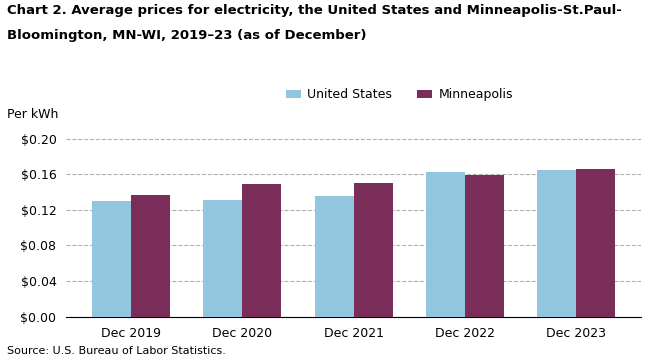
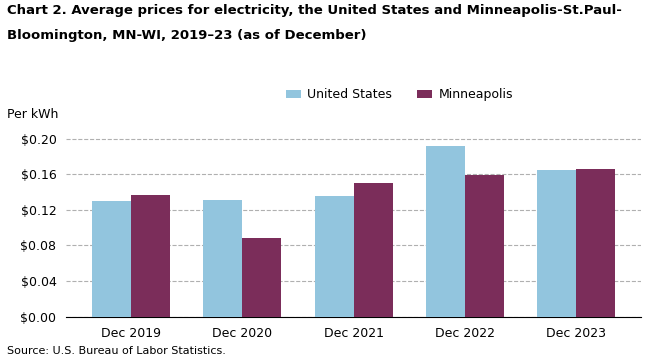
Minneapolis/Dec 2020: $0.149 -> $0.088
United States/Dec 2022: $0.162 -> $0.192
